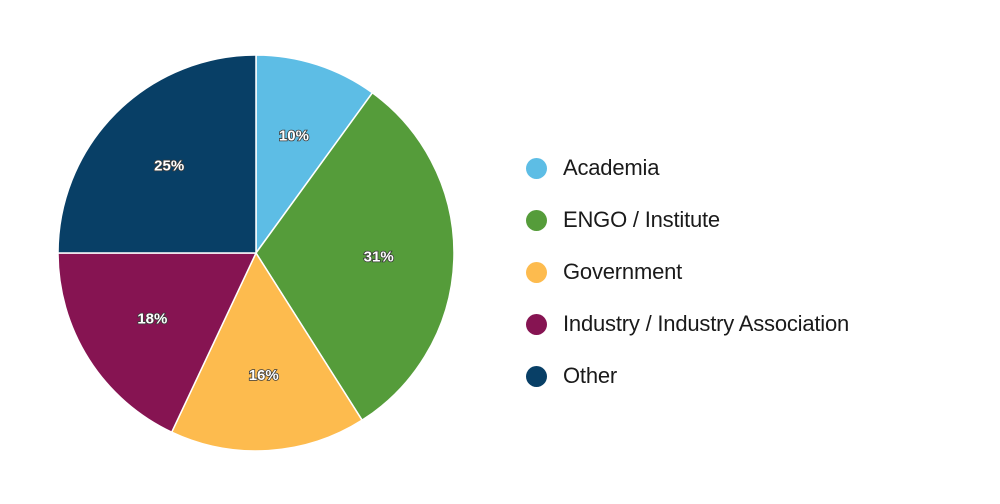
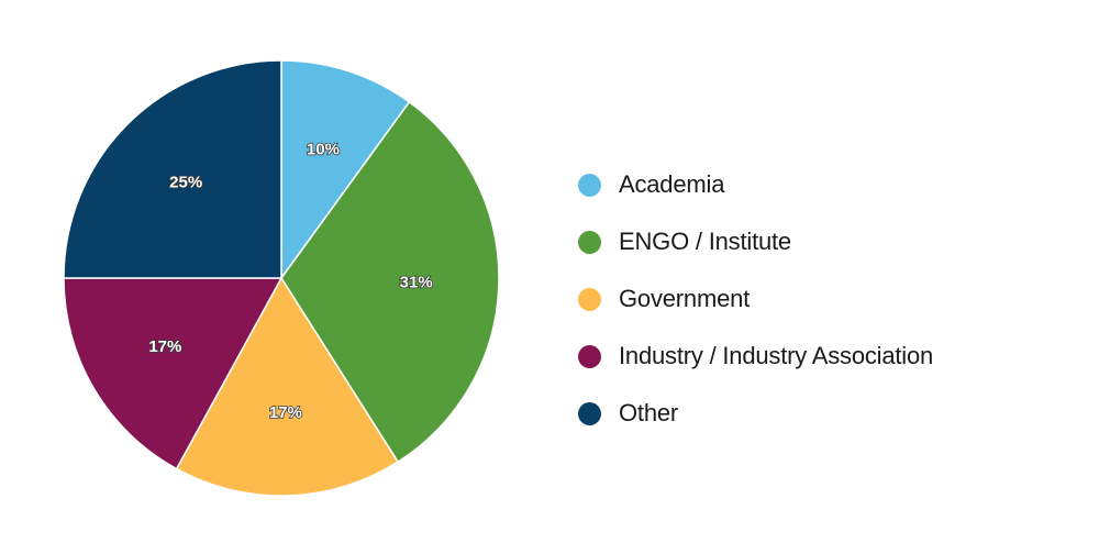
Government: 16% -> 17%
Industry / Industry Association: 18% -> 17%
